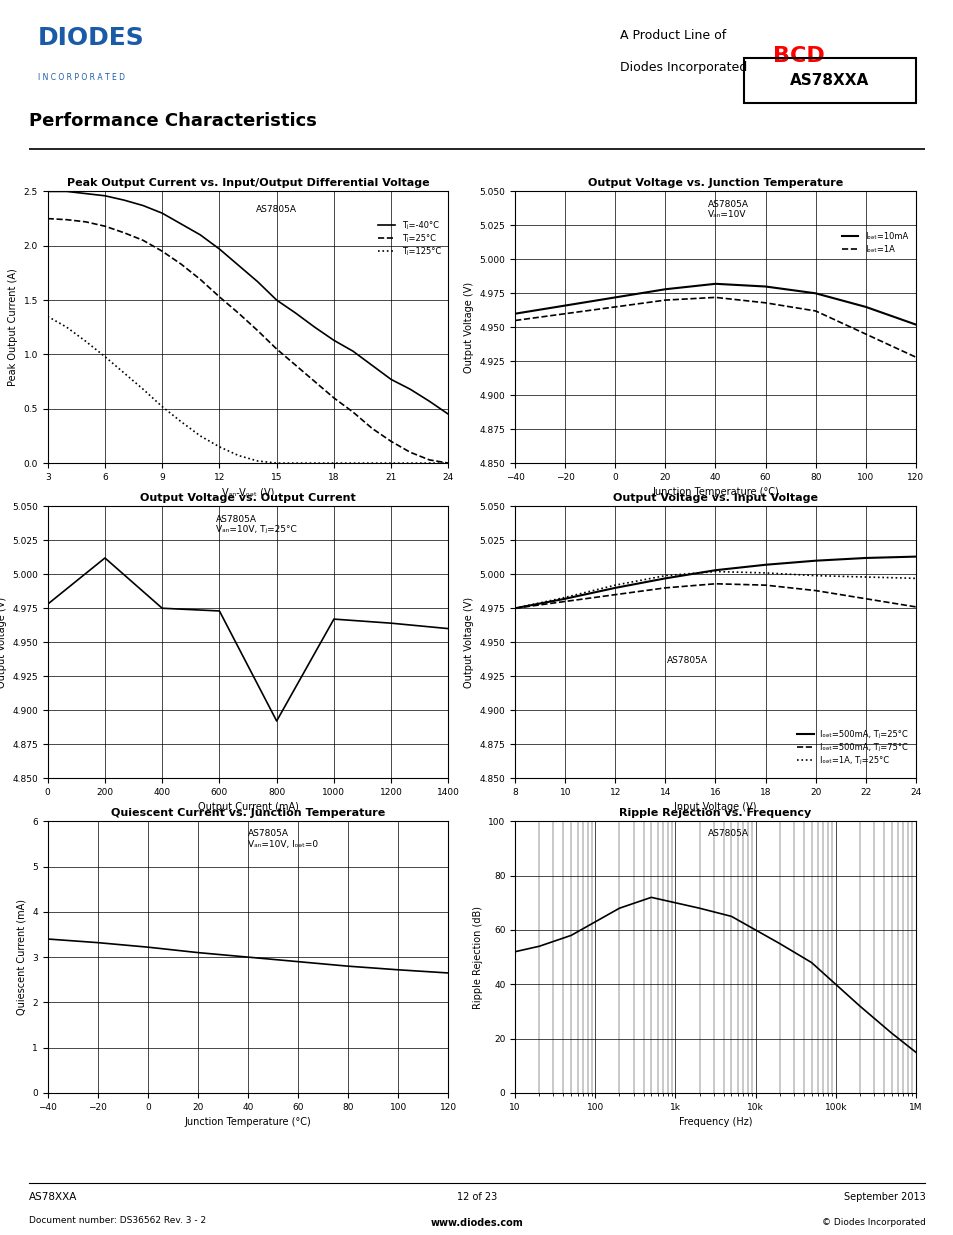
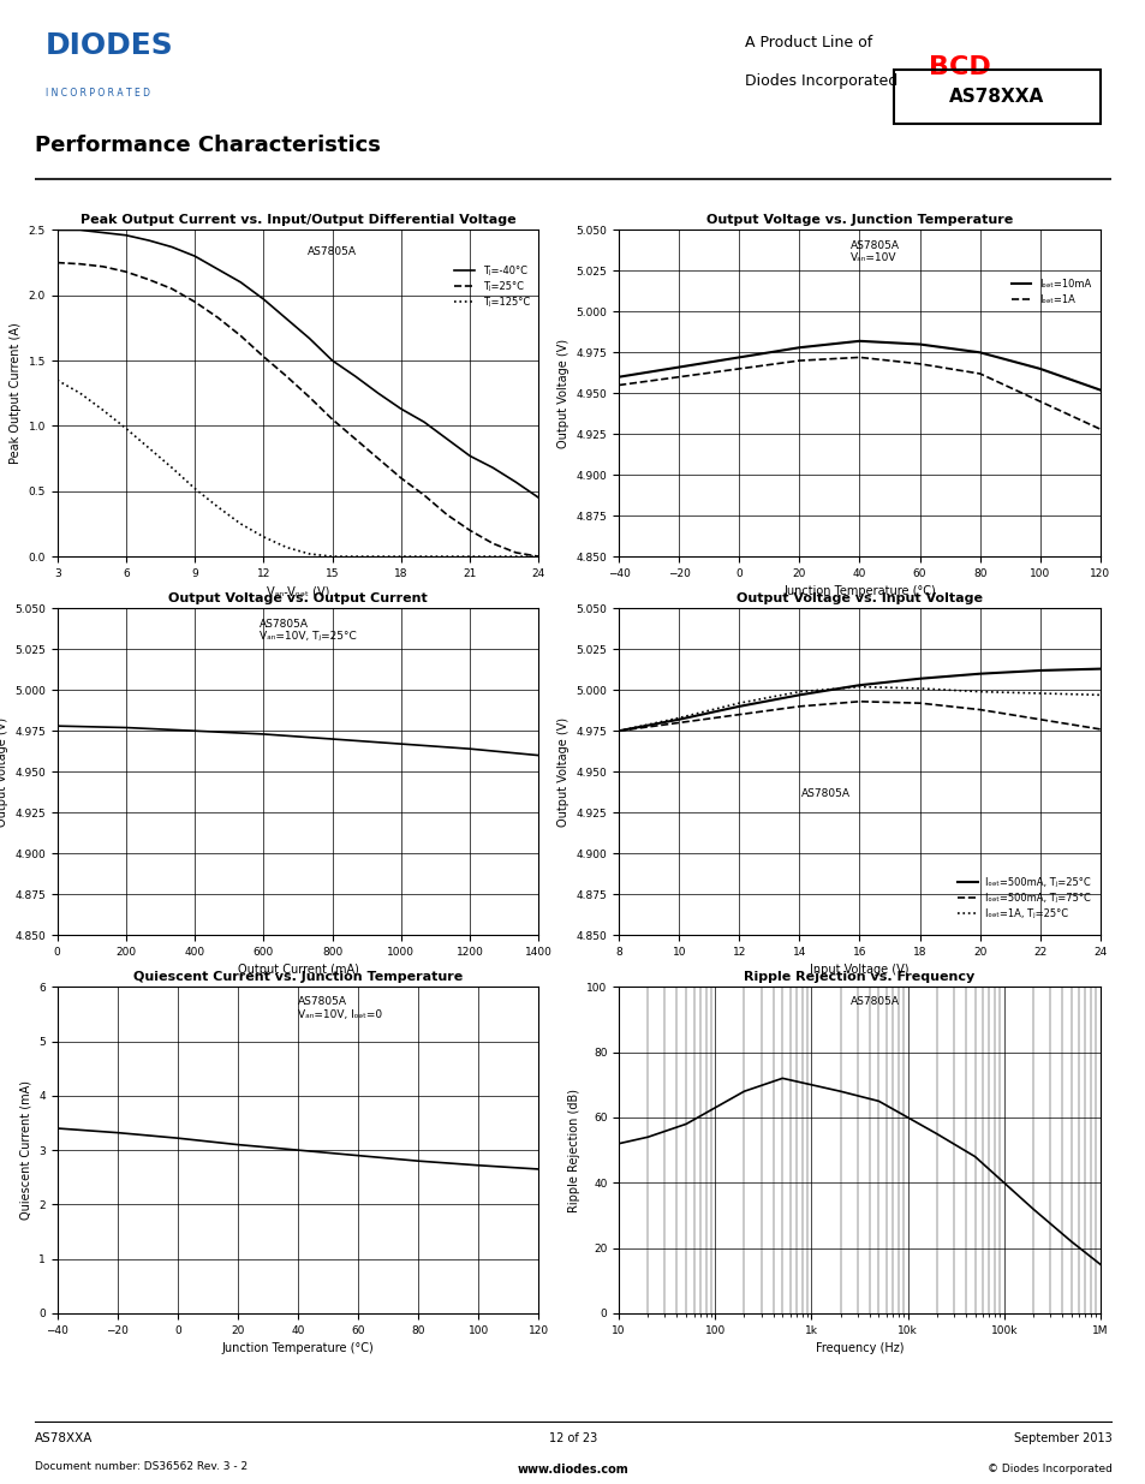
Output Voltage vs. Output Current/200: 5.012 -> 4.977
Output Voltage vs. Output Current/800: 4.892 -> 4.970
